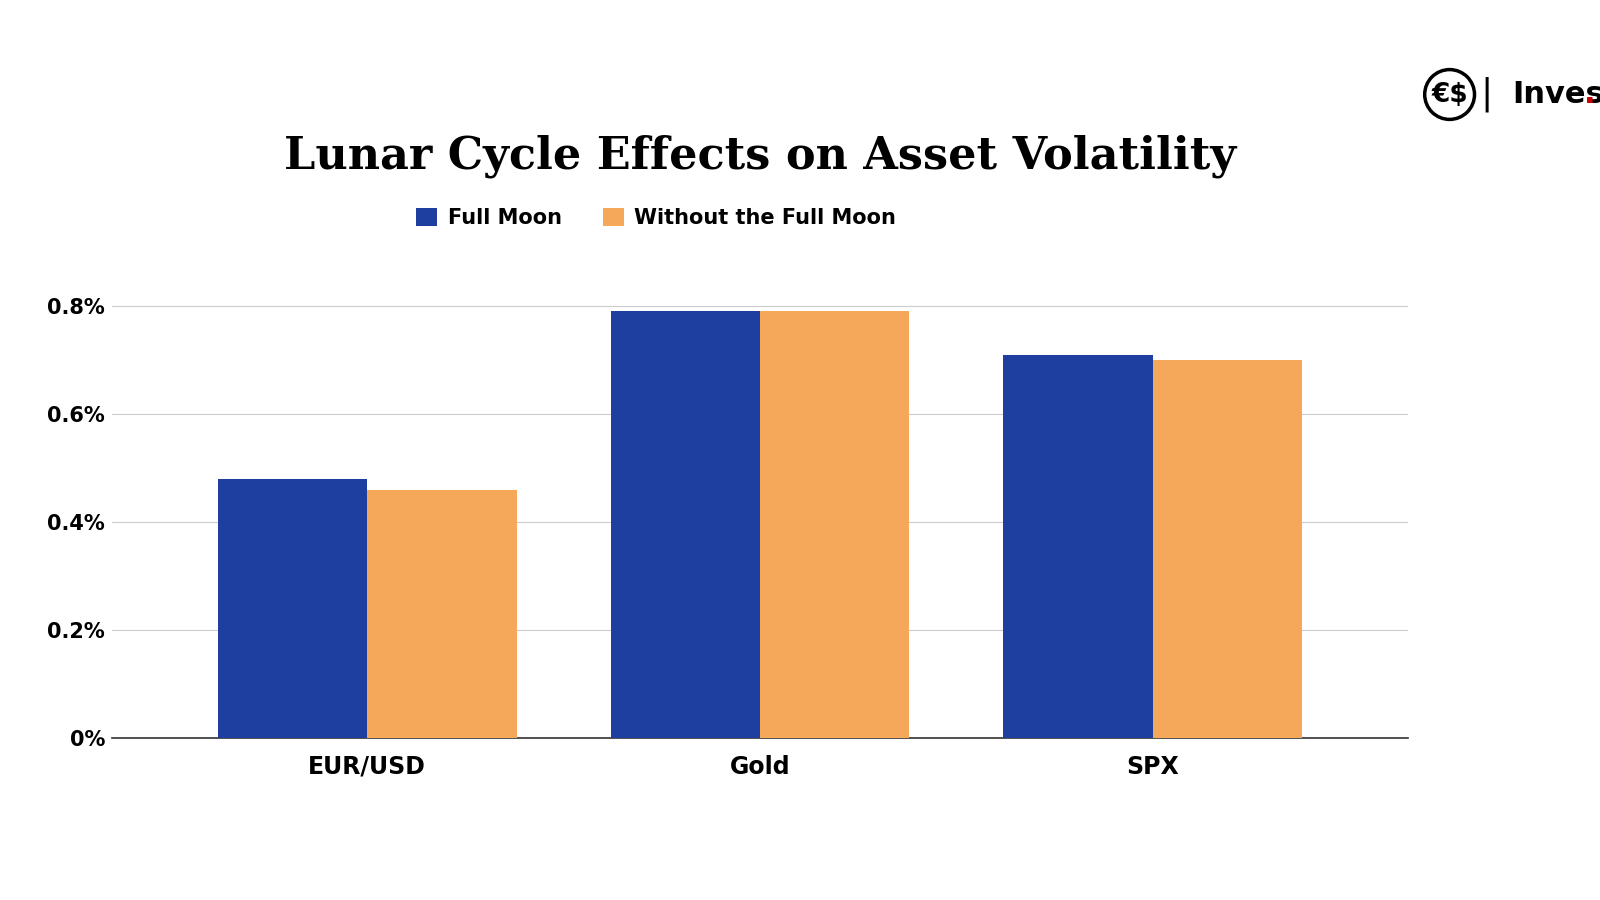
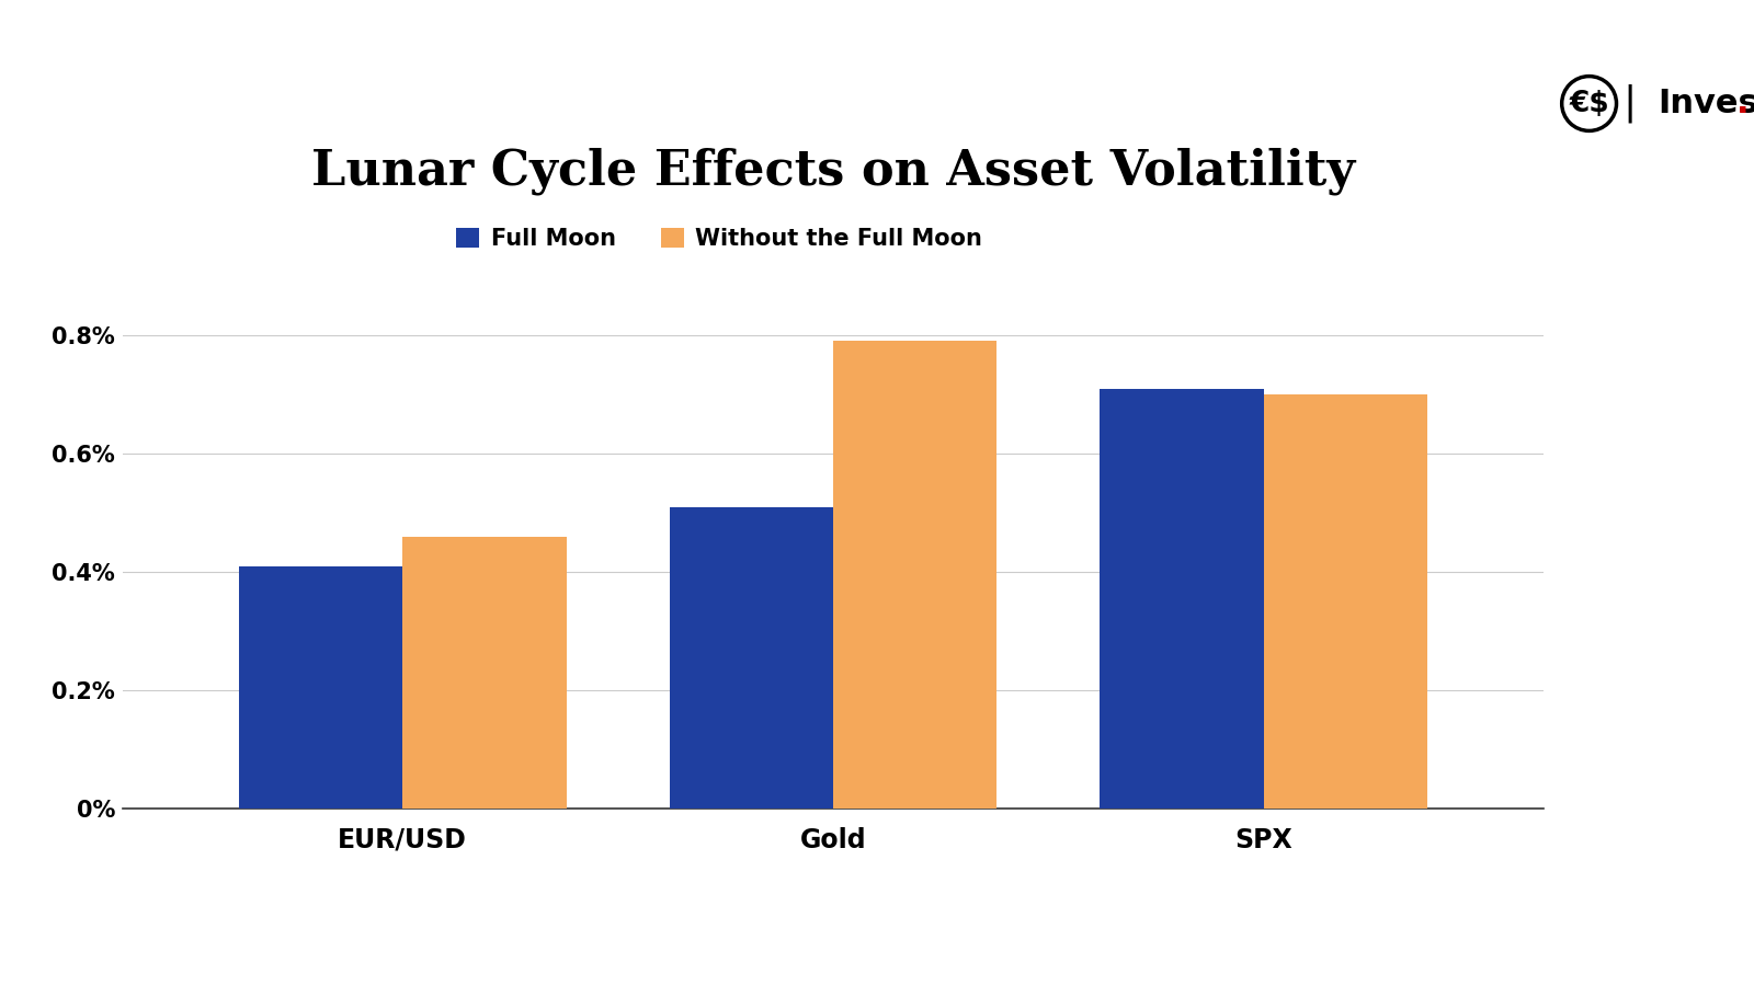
Full Moon/EUR/USD: 0.48% -> 0.41%
Full Moon/Gold: 0.79% -> 0.51%
